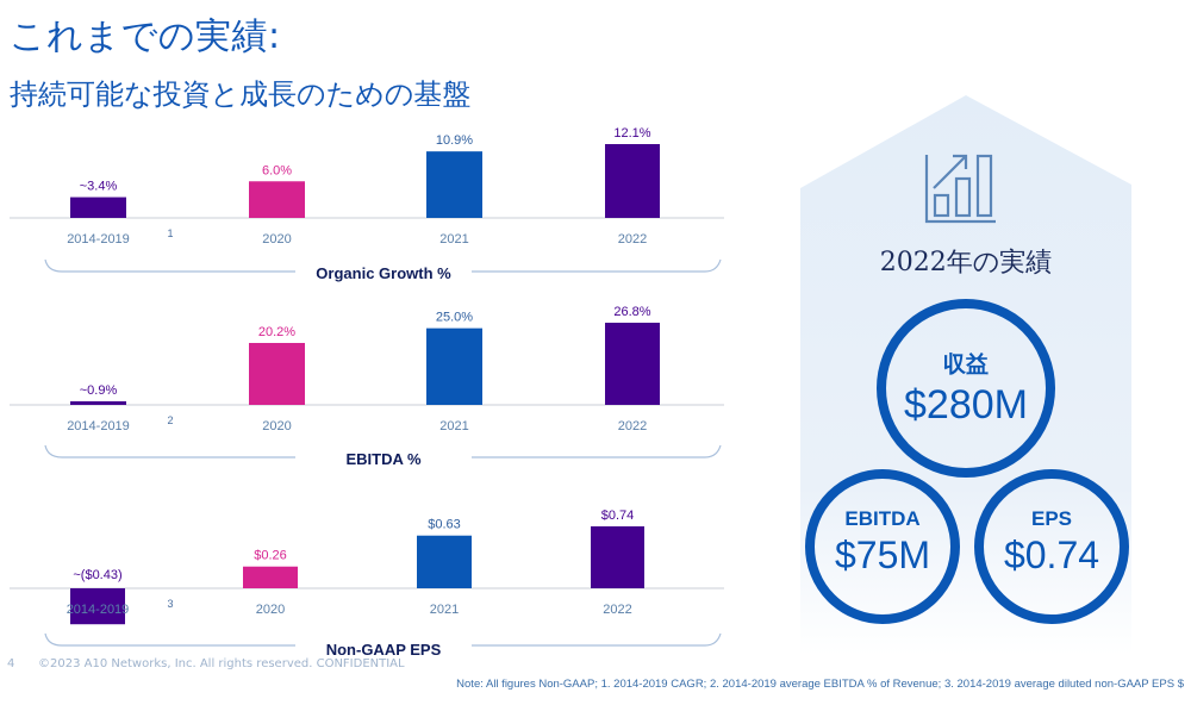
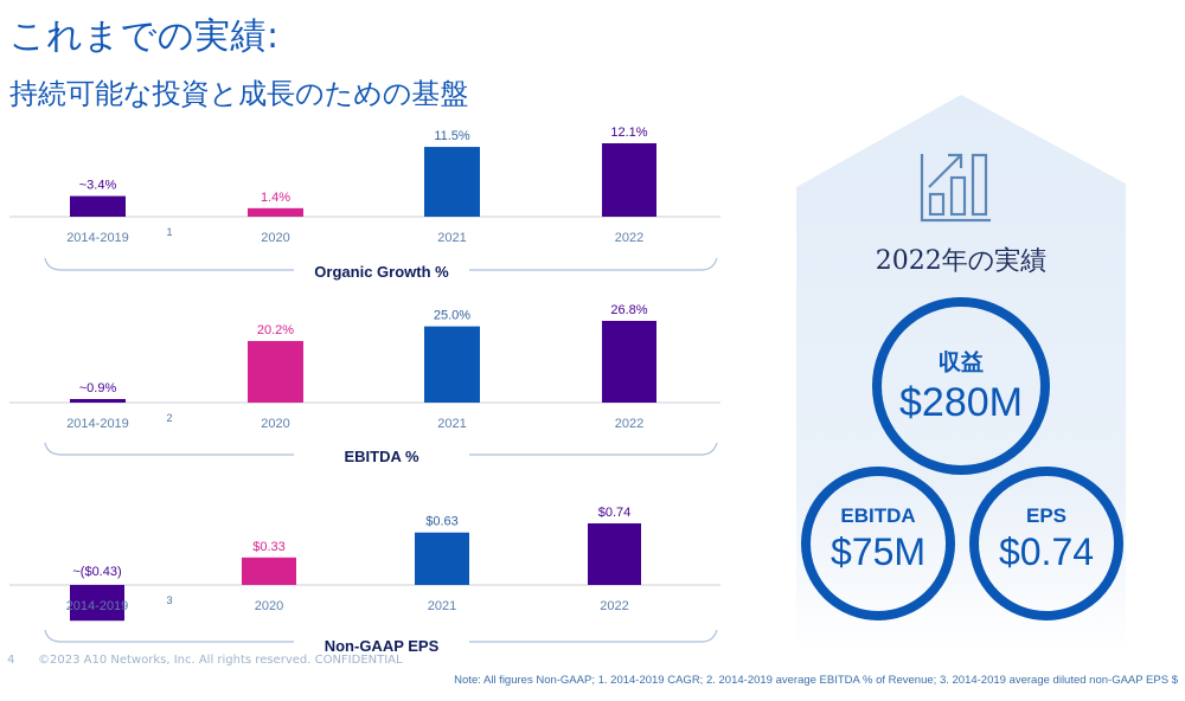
Organic Growth %/2020: 6.0% -> 1.4%
Organic Growth %/2021: 10.9% -> 11.5%
Non-GAAP EPS/2020: $0.26 -> $0.33
